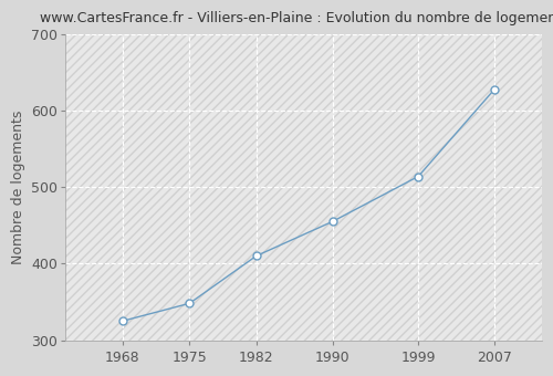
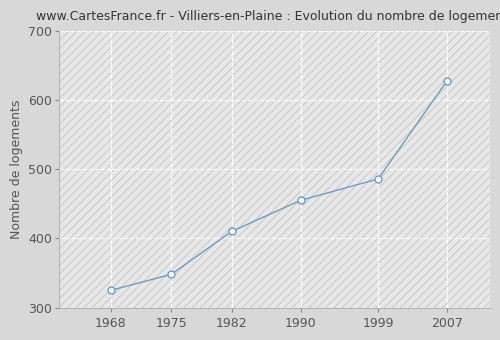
1999: 514 -> 486
